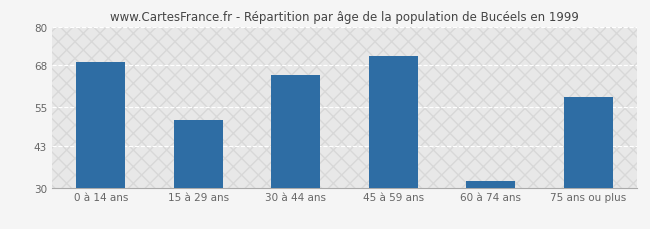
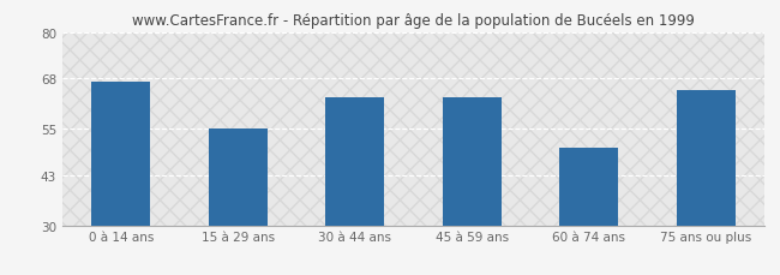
0 à 14 ans: 69 -> 67
15 à 29 ans: 51 -> 55
30 à 44 ans: 65 -> 63
45 à 59 ans: 71 -> 63
60 à 74 ans: 32 -> 50
75 ans ou plus: 58 -> 65
